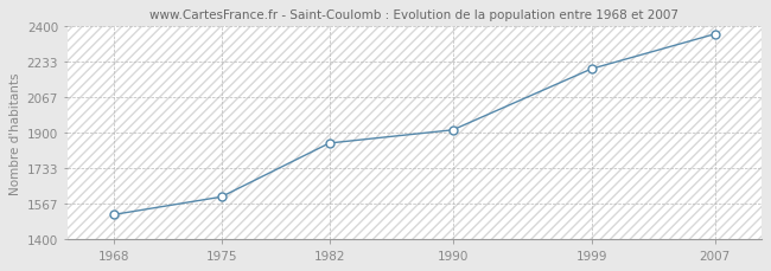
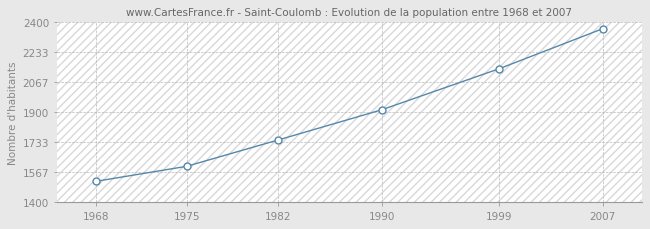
1982: 1850 -> 1740
1999: 2200 -> 2140
